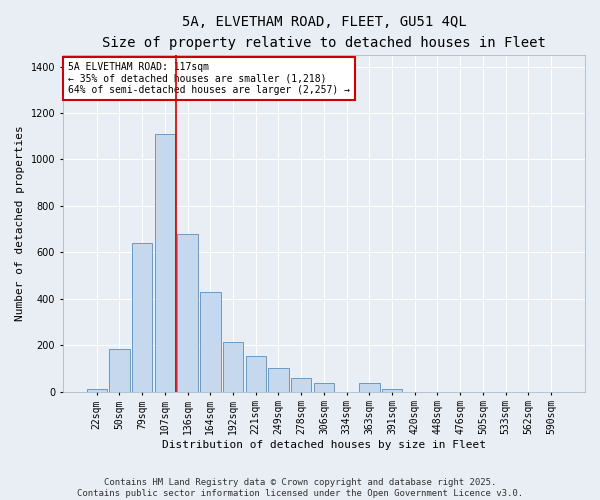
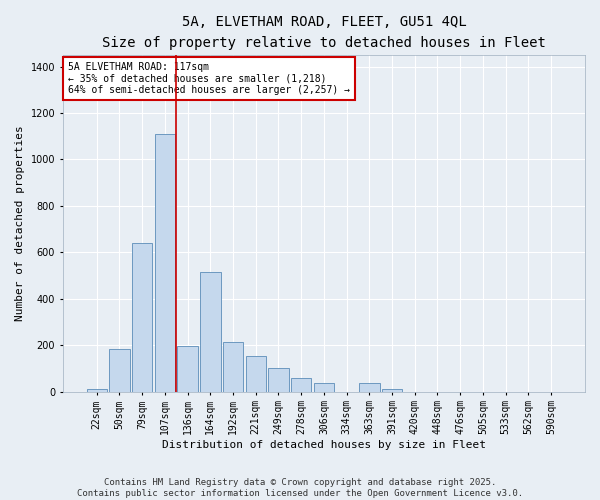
136sqm: 680 -> 195
164sqm: 430 -> 515
